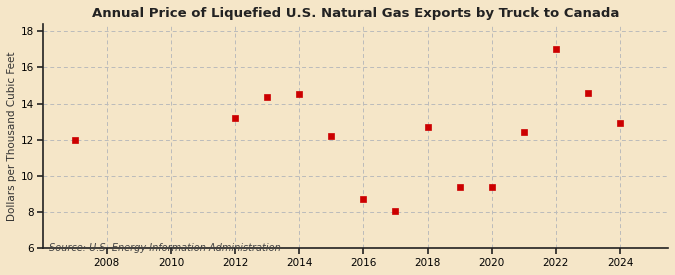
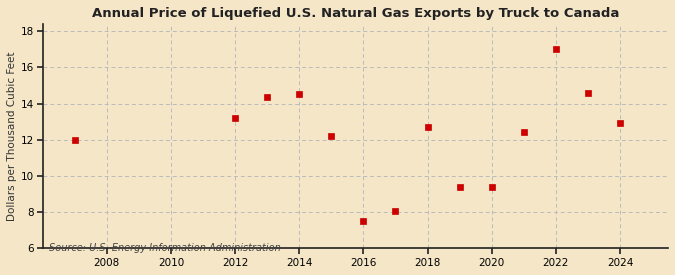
2016: 8.7 -> 7.5
